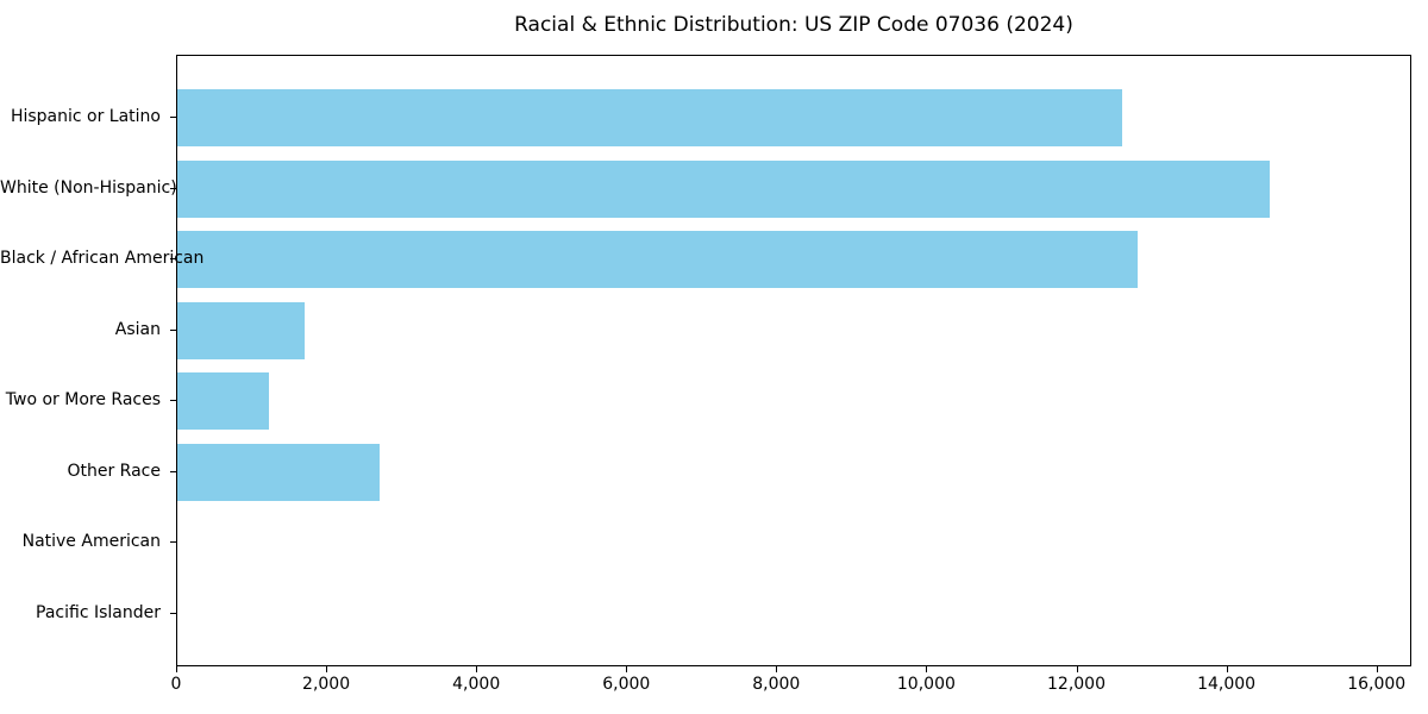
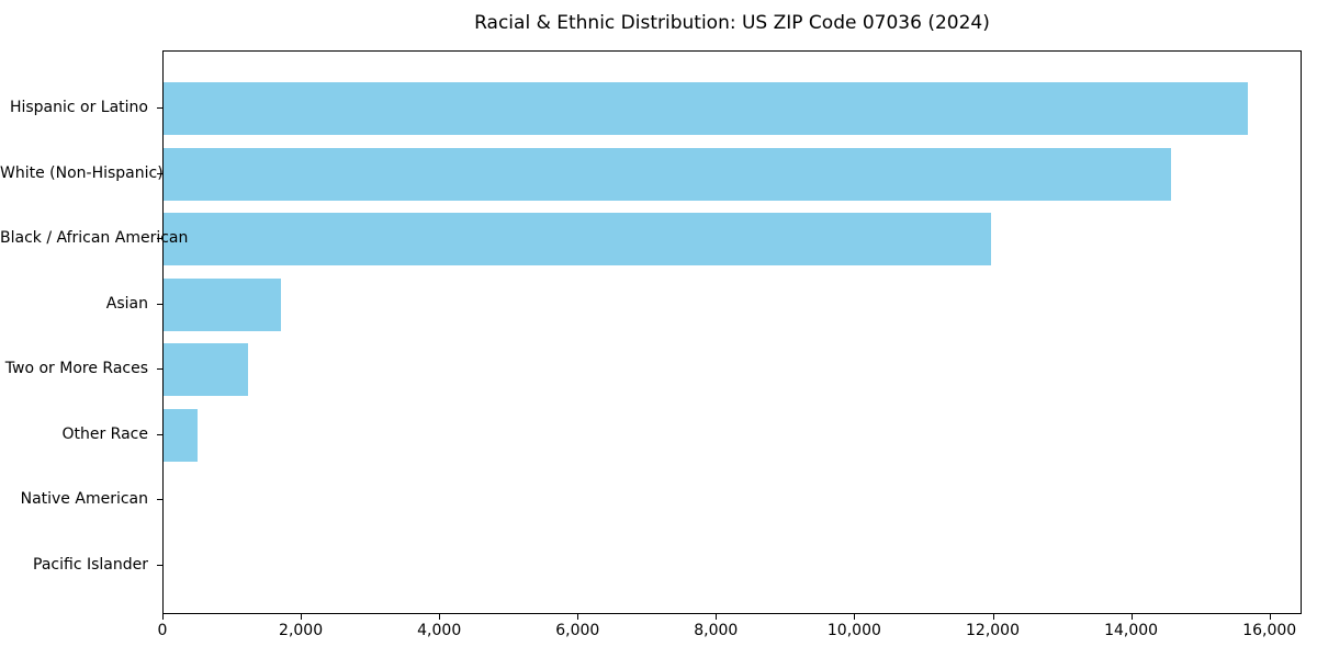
Hispanic or Latino: 12600 -> 15700
Black / African American: 12800 -> 12000
Other Race: 2700 -> 500
